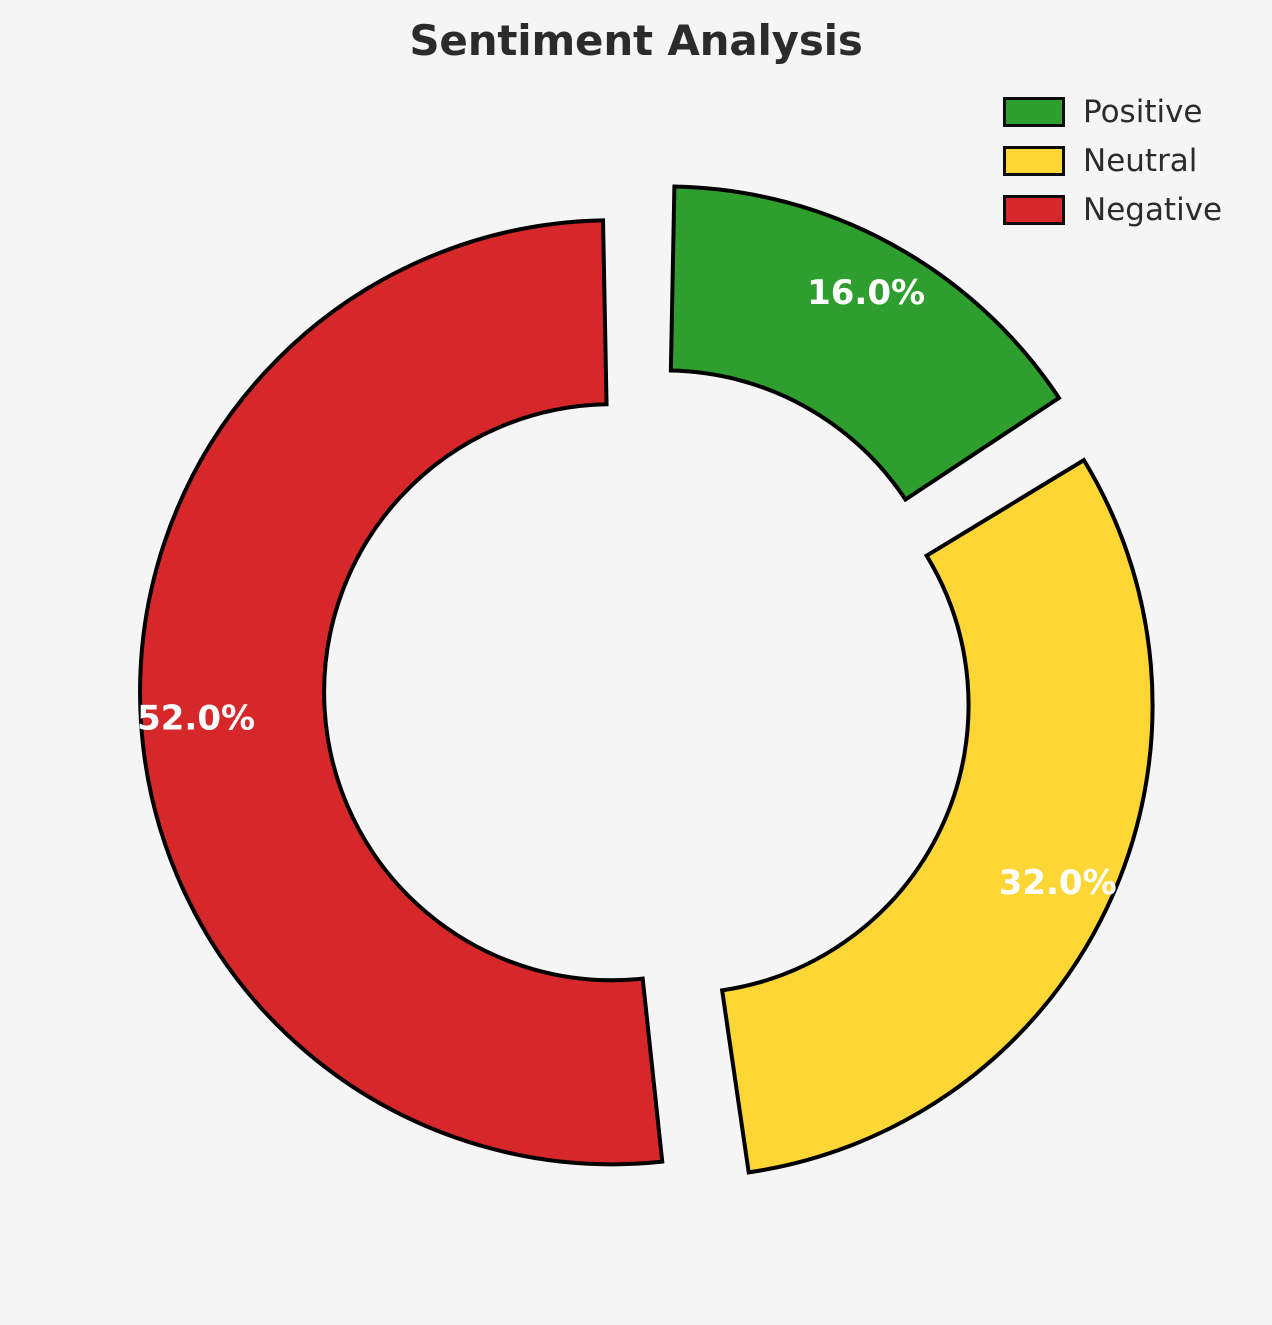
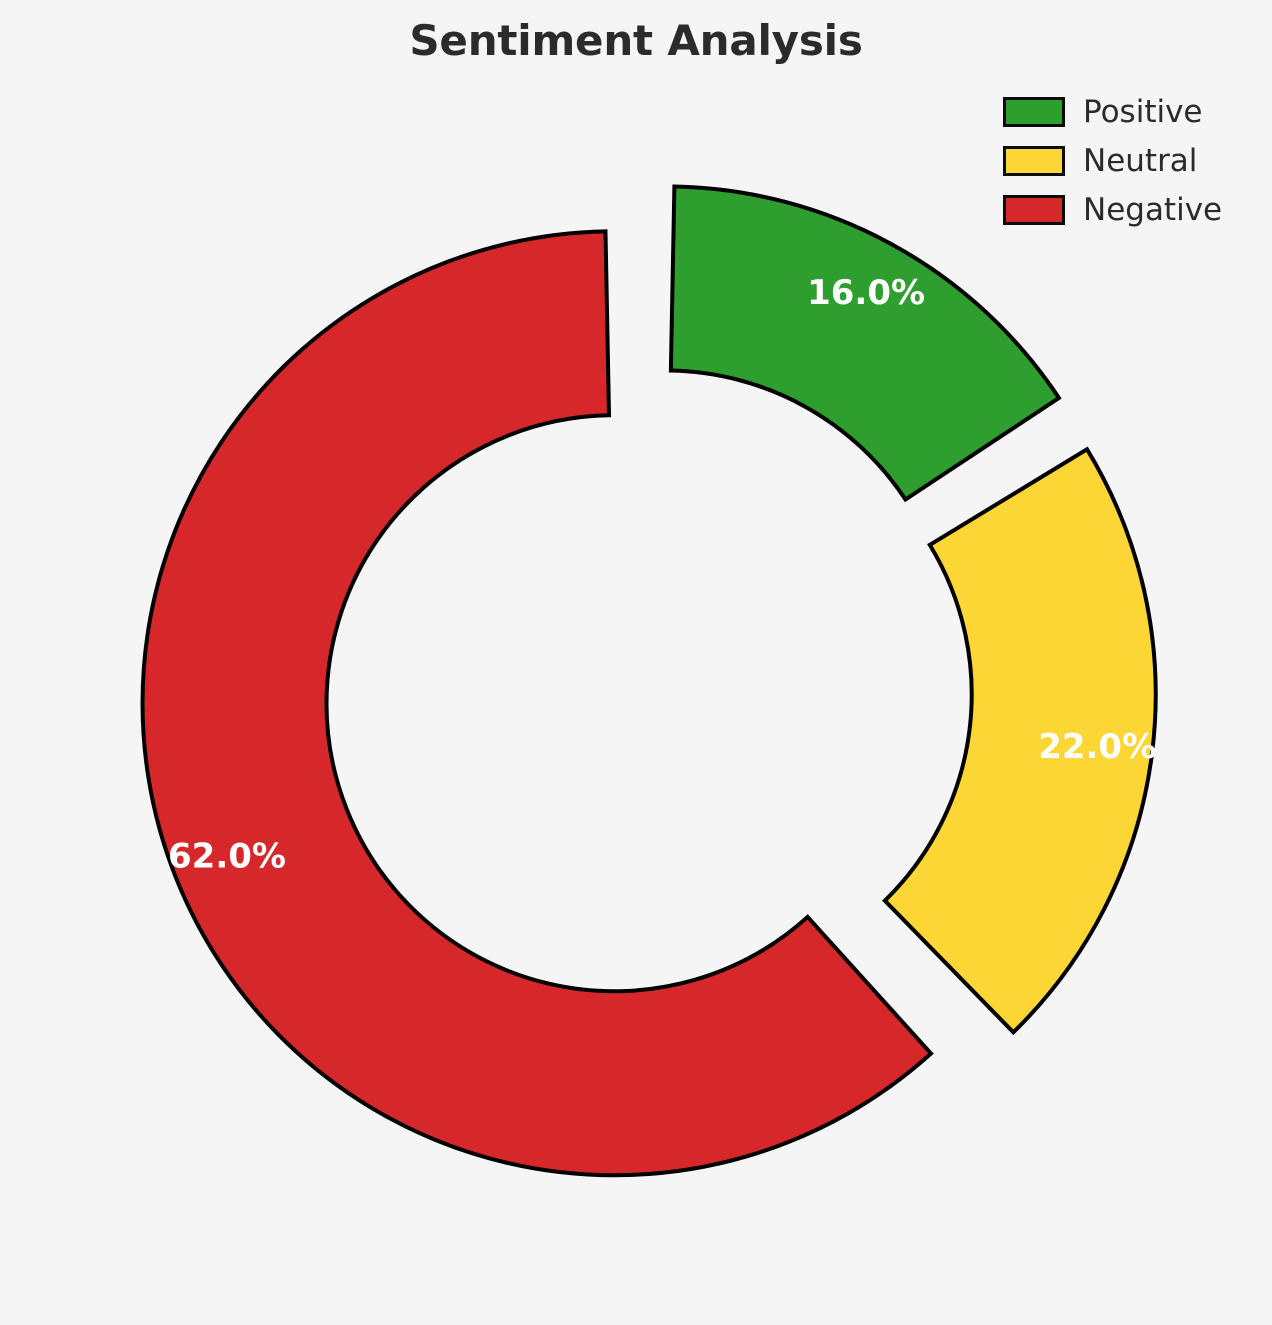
Neutral: 32.0% -> 22.0%
Negative: 52.0% -> 62.0%
